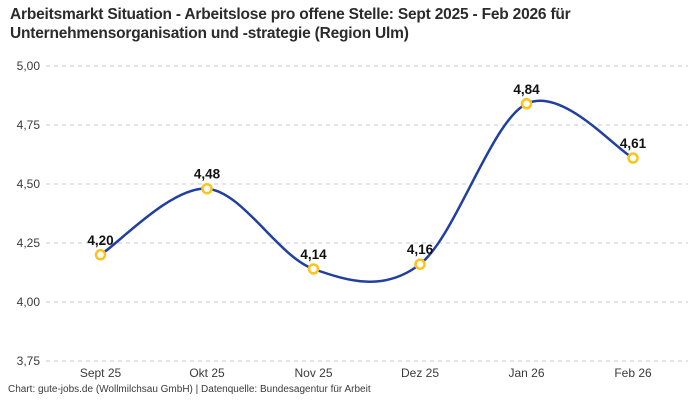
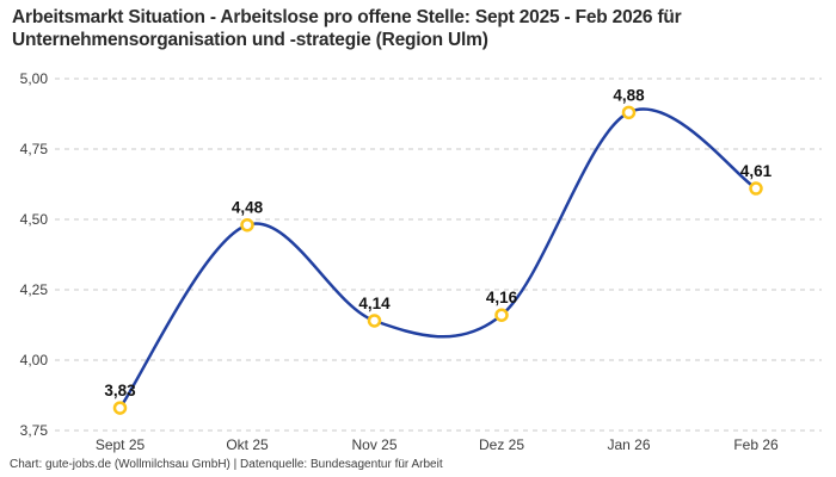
Sept 25: 4,20 -> 3,83
Jan 26: 4,84 -> 4,88
